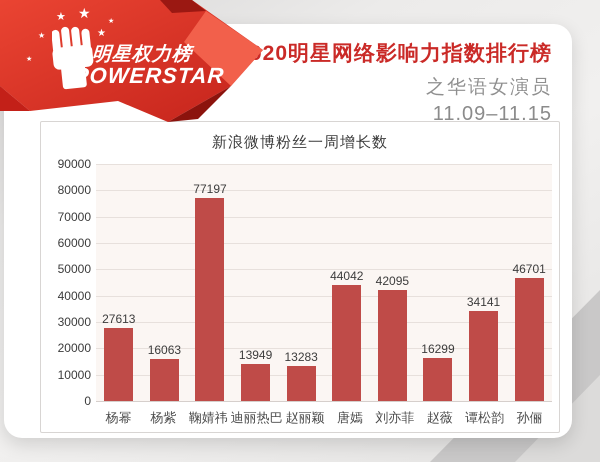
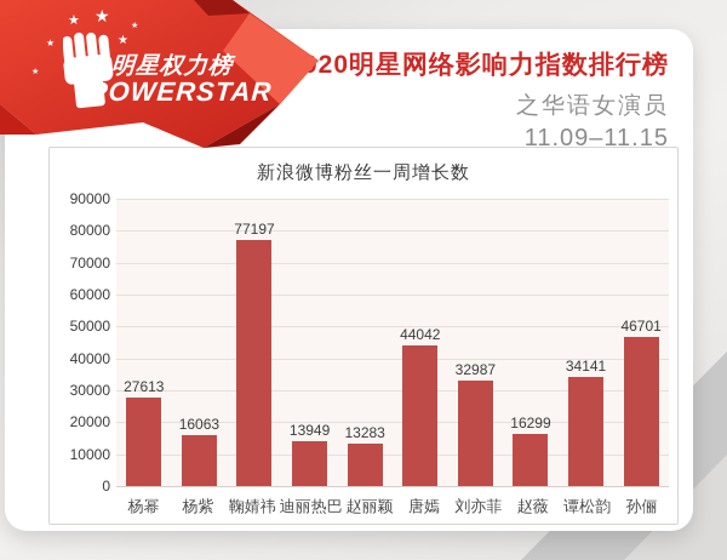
刘亦菲: 42095 -> 32987
